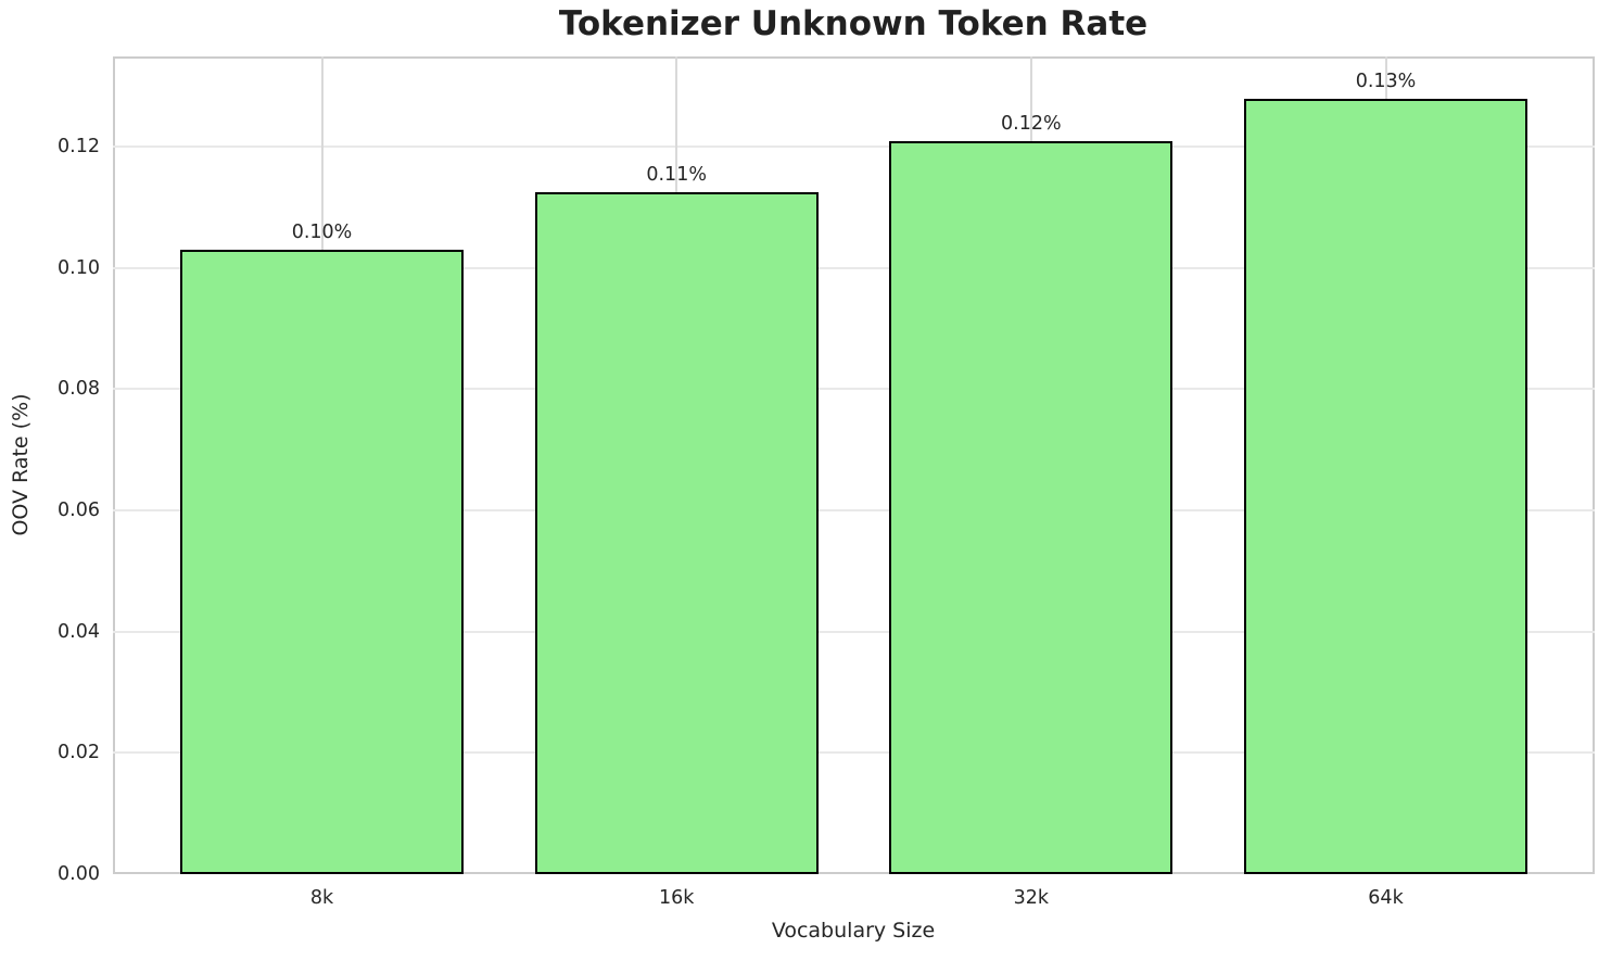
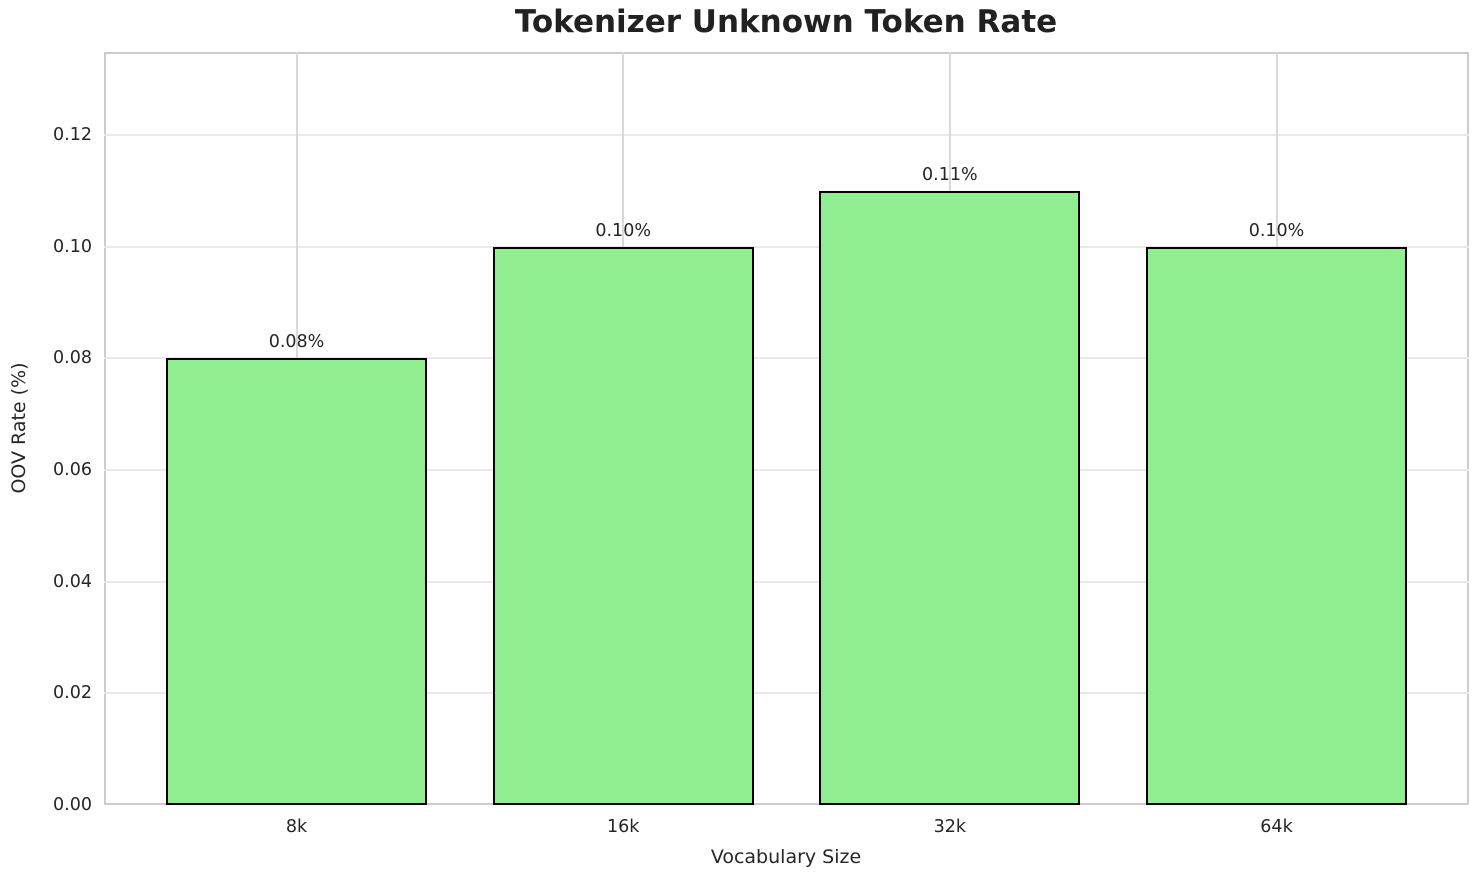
8k: 0.10% -> 0.08%
16k: 0.11% -> 0.10%
32k: 0.12% -> 0.11%
64k: 0.13% -> 0.10%
